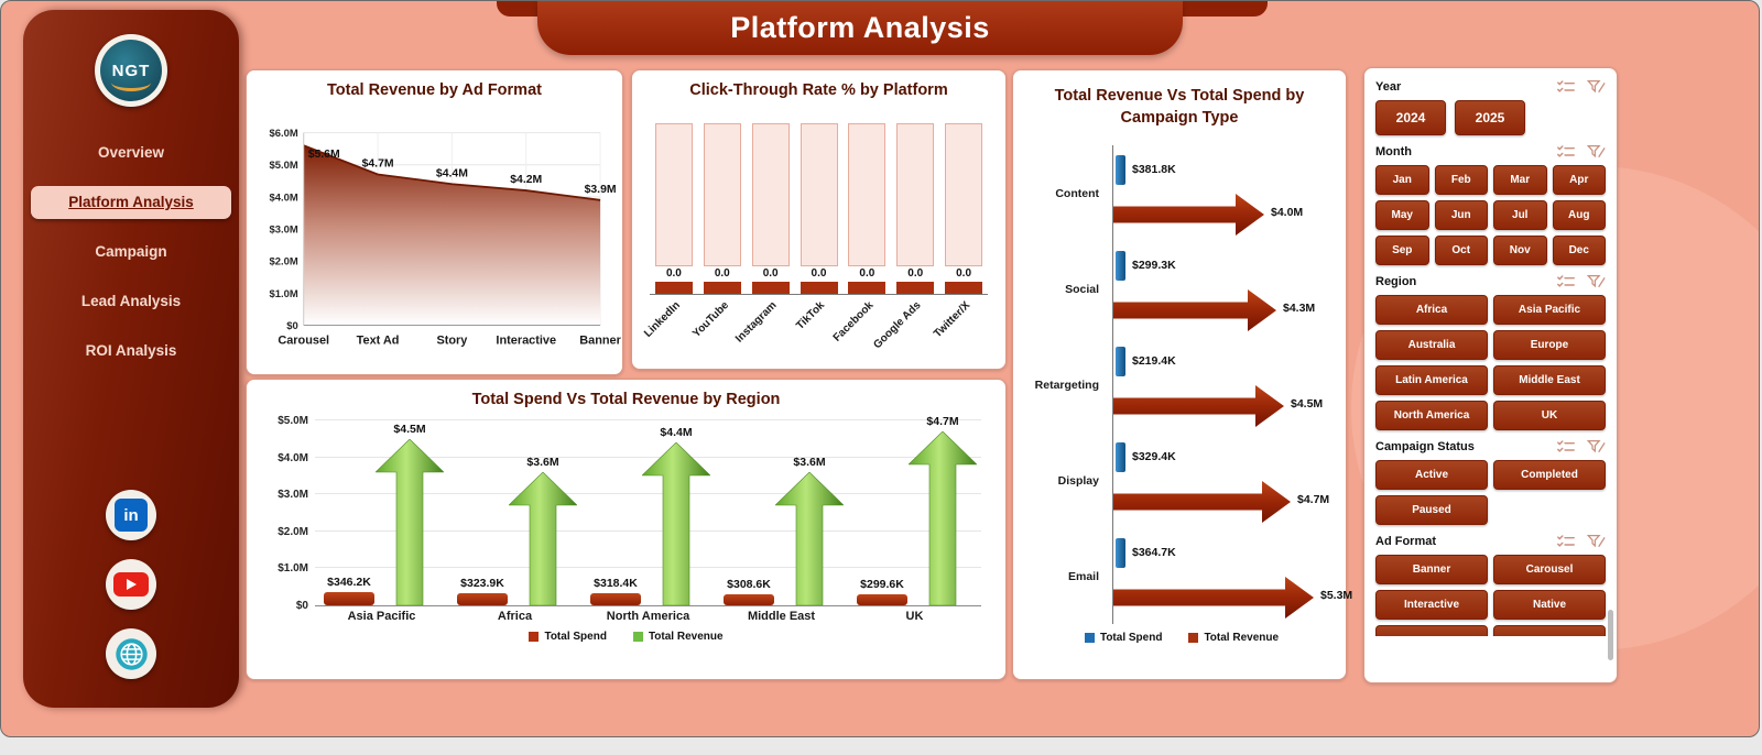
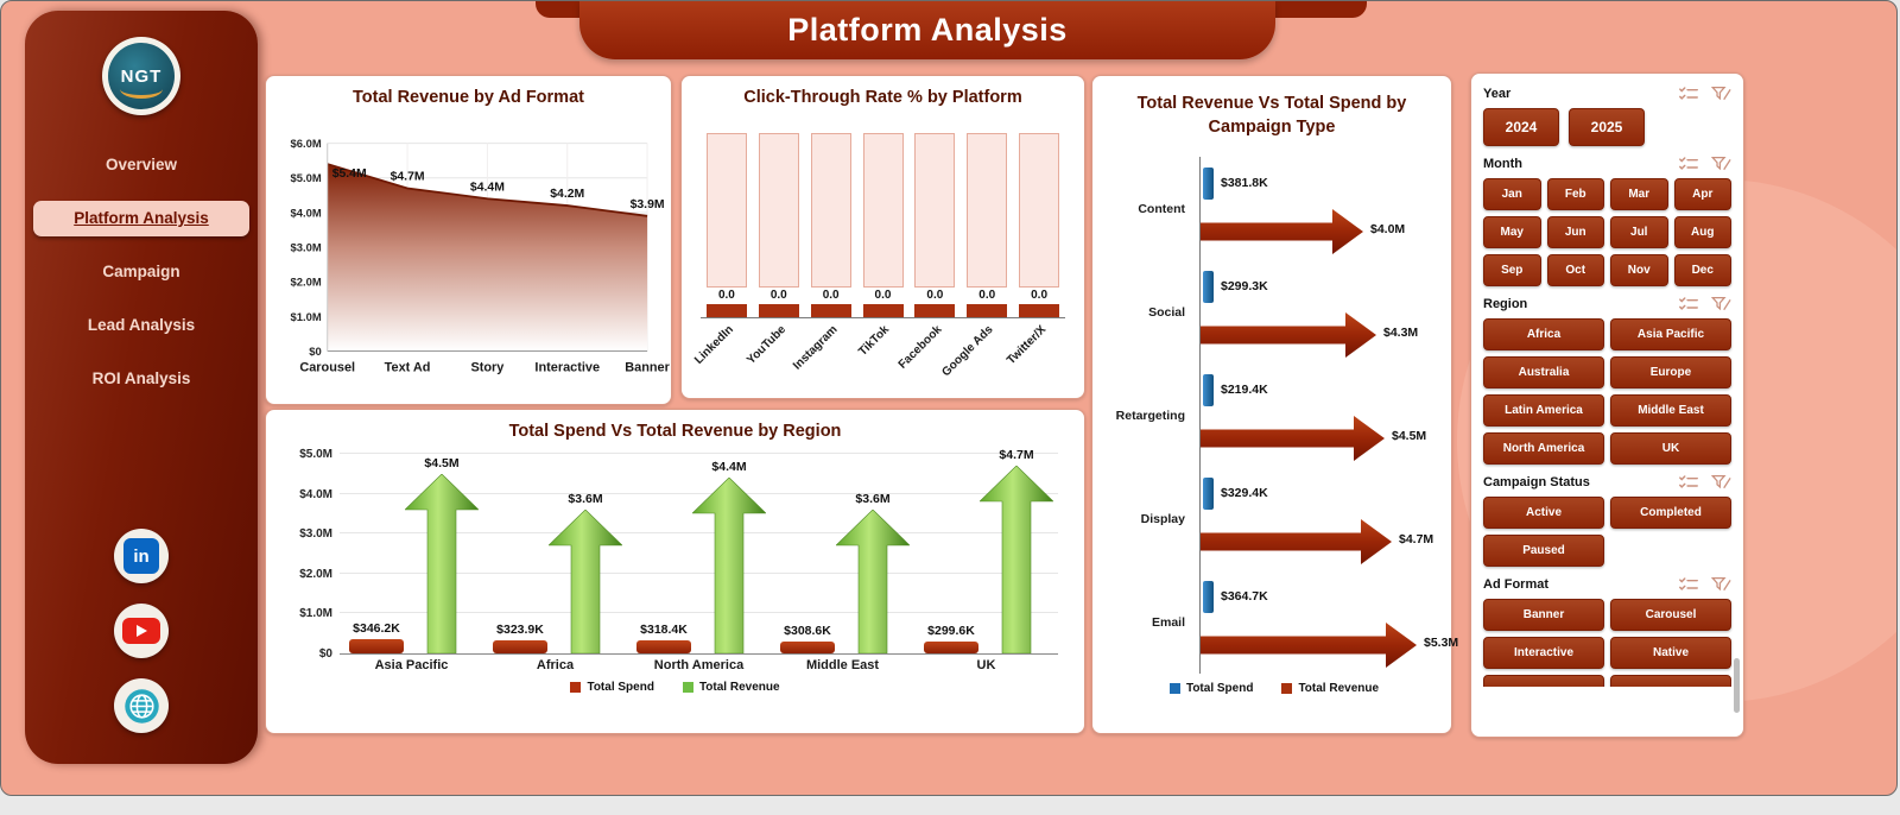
Total Revenue by Ad Format/Carousel: $5.6M -> $5.4M
